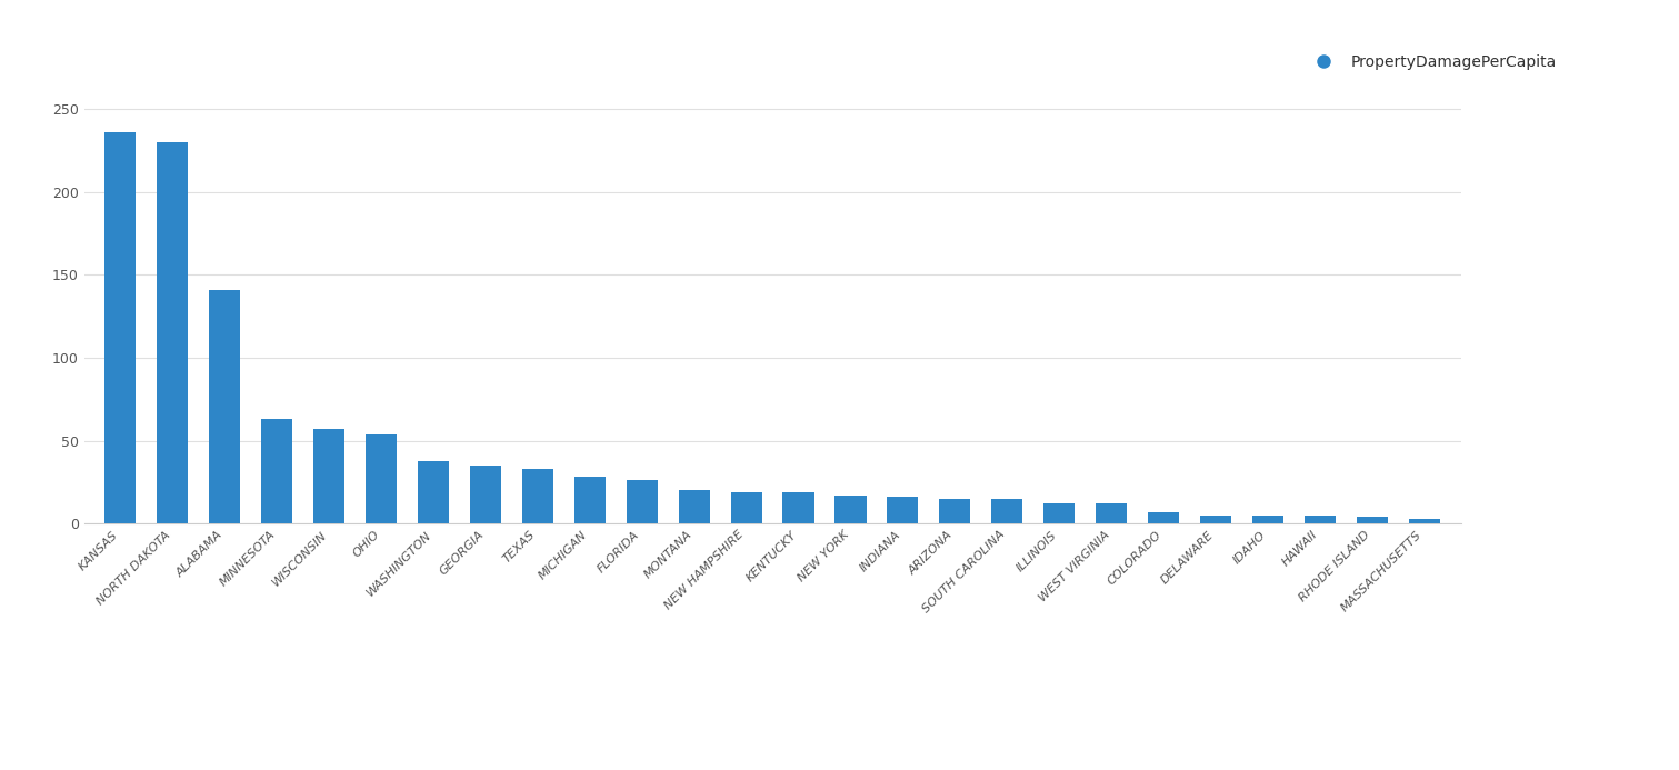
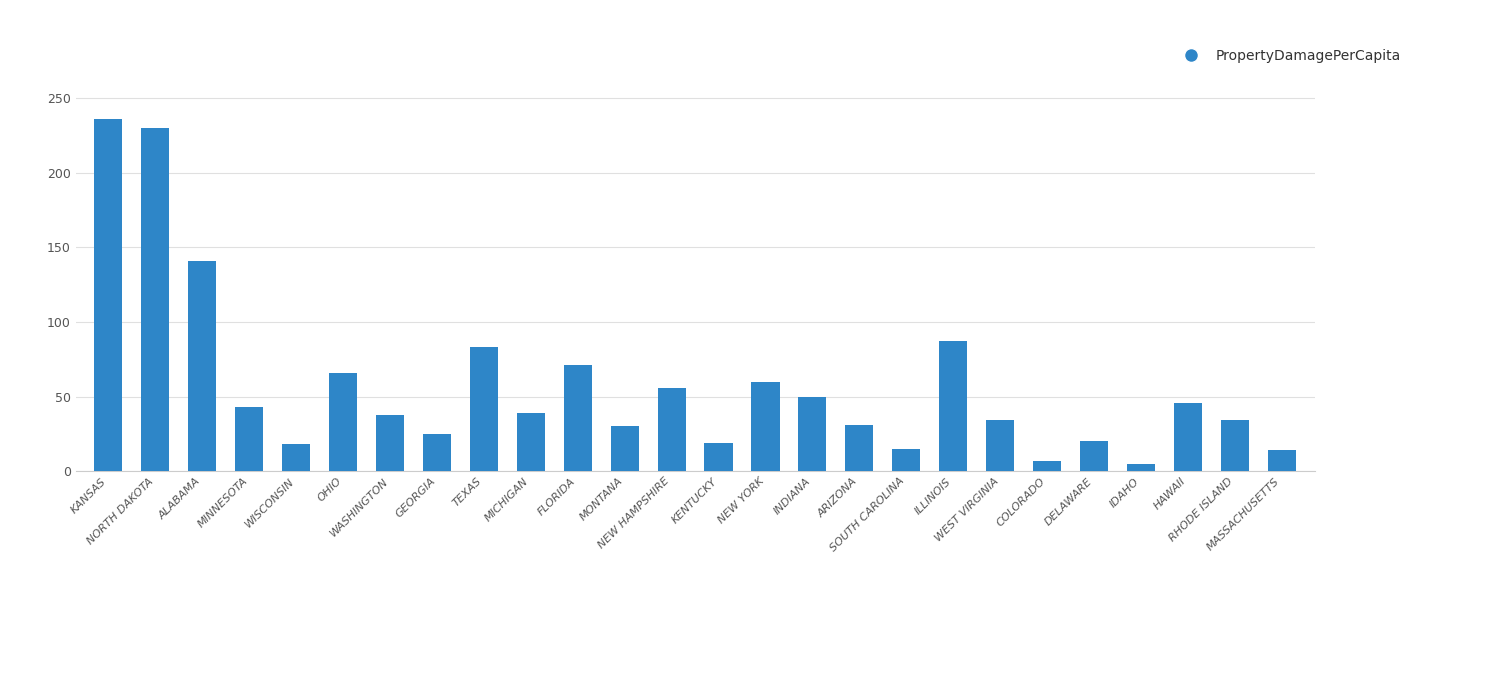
MINNESOTA: 63 -> 43
WISCONSIN: 57 -> 18
OHIO: 54 -> 66
GEORGIA: 35 -> 25
TEXAS: 33 -> 83
MICHIGAN: 28 -> 39
FLORIDA: 26 -> 71
MONTANA: 20 -> 30
NEW HAMPSHIRE: 19 -> 56
NEW YORK: 17 -> 60
INDIANA: 16 -> 50
ARIZONA: 15 -> 31
ILLINOIS: 12 -> 87
WEST VIRGINIA: 12 -> 34
DELAWARE: 5 -> 20
HAWAII: 5 -> 46
RHODE ISLAND: 4 -> 34
MASSACHUSETTS: 3 -> 14
